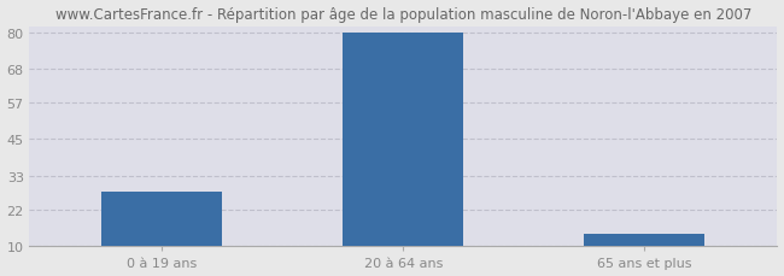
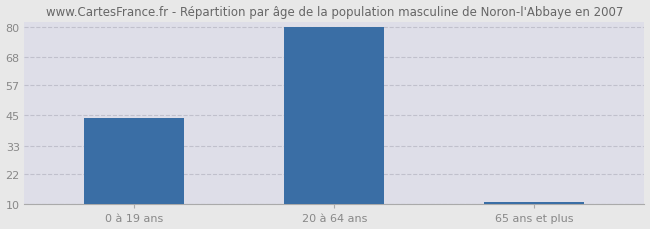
0 à 19 ans: 28 -> 44
65 ans et plus: 14 -> 11
